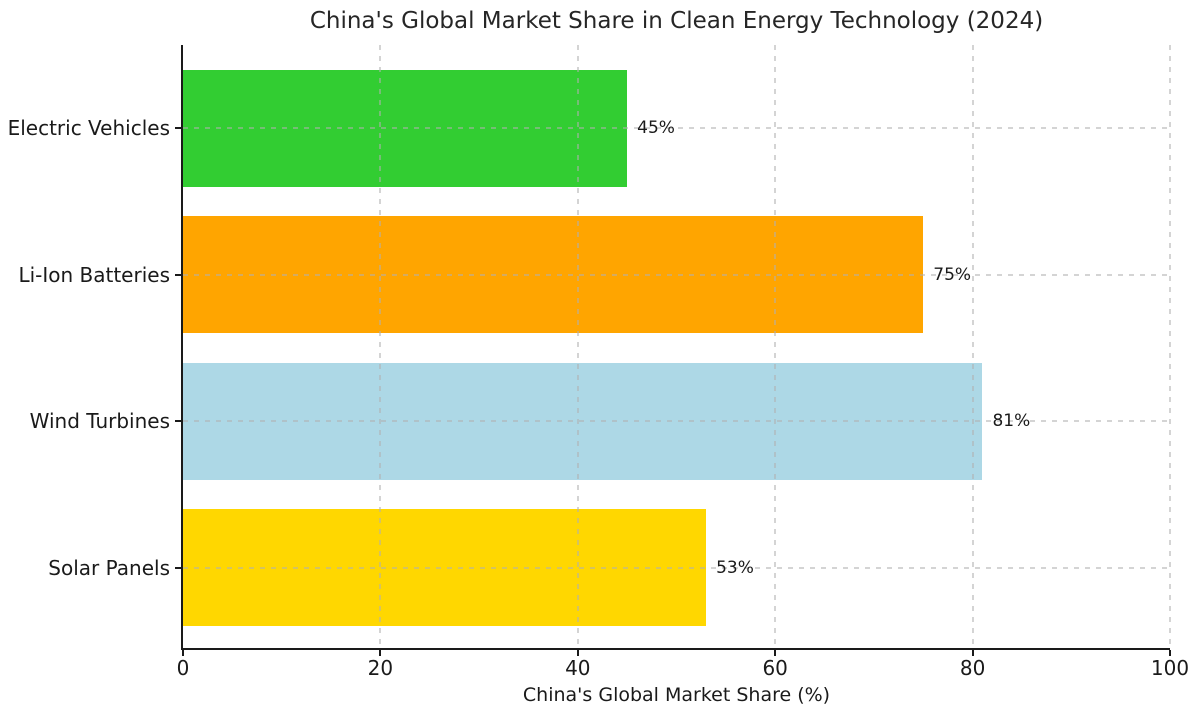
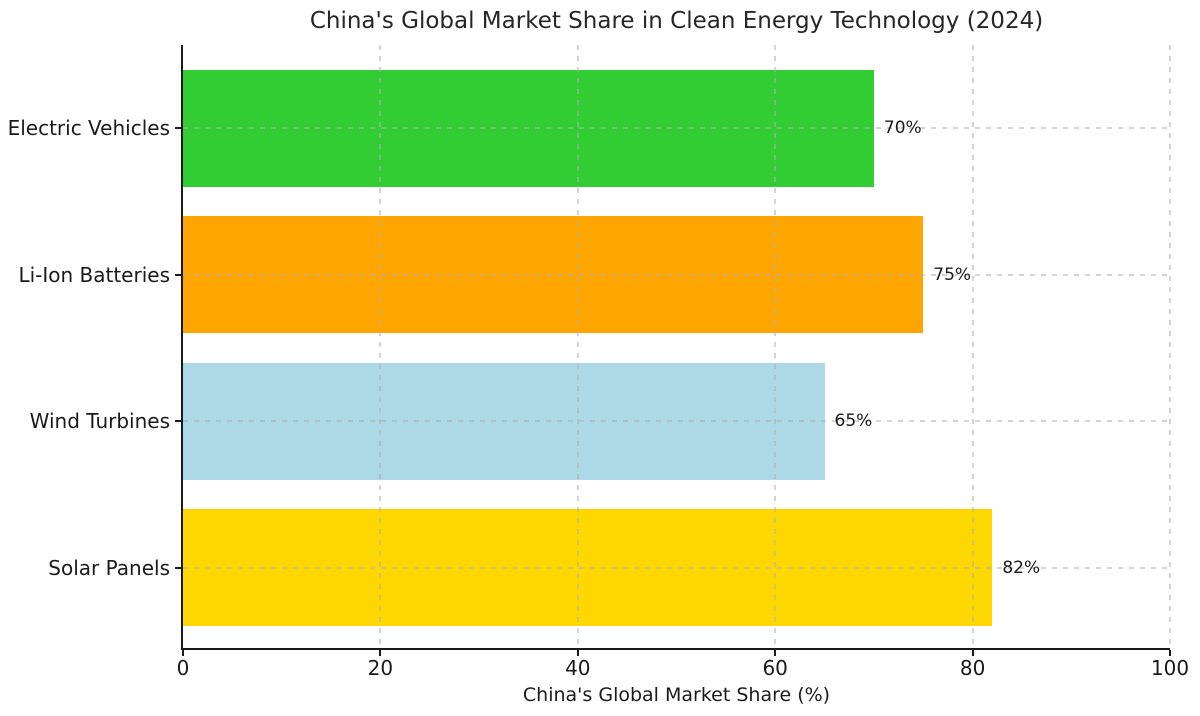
Electric Vehicles: 45% -> 70%
Wind Turbines: 81% -> 65%
Solar Panels: 53% -> 82%
